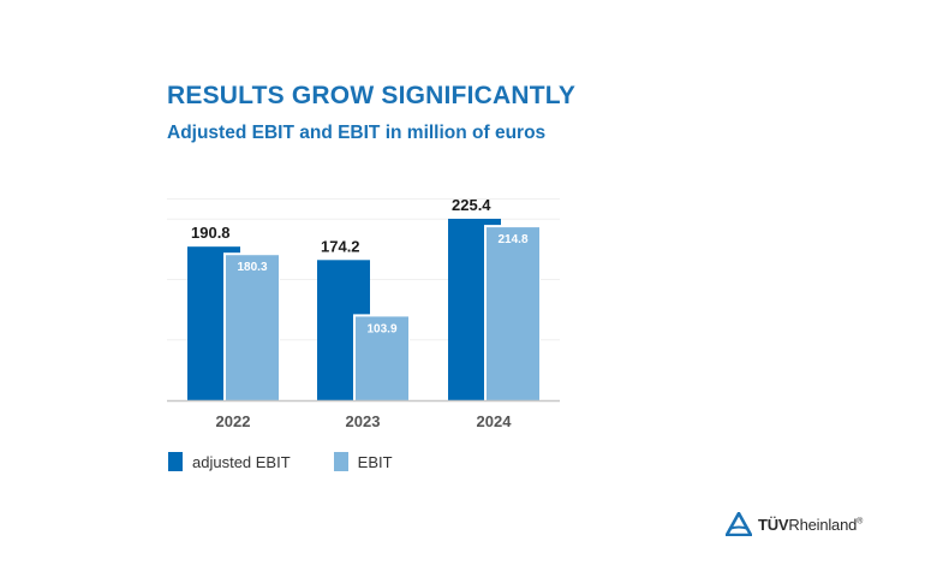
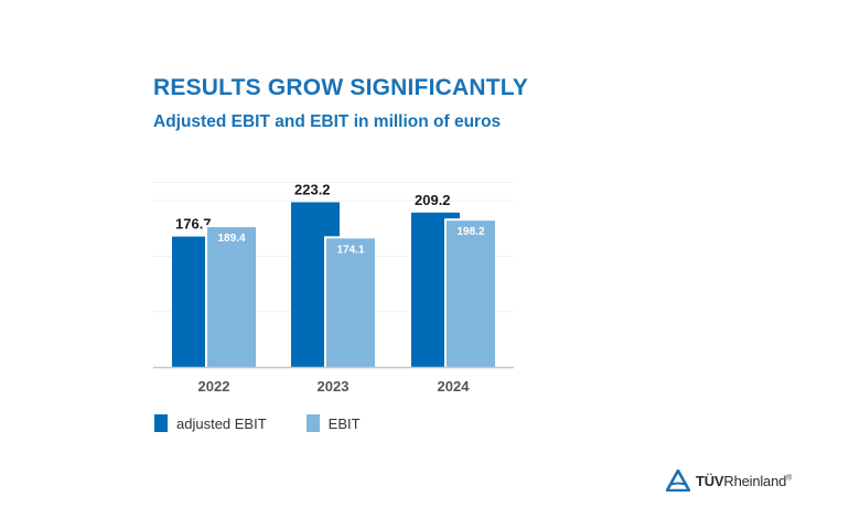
adjusted EBIT/2022: 190.8 -> 176.7
EBIT/2022: 180.3 -> 189.4
adjusted EBIT/2023: 174.2 -> 223.2
EBIT/2023: 103.9 -> 174.1
adjusted EBIT/2024: 225.4 -> 209.2
EBIT/2024: 214.8 -> 198.2
